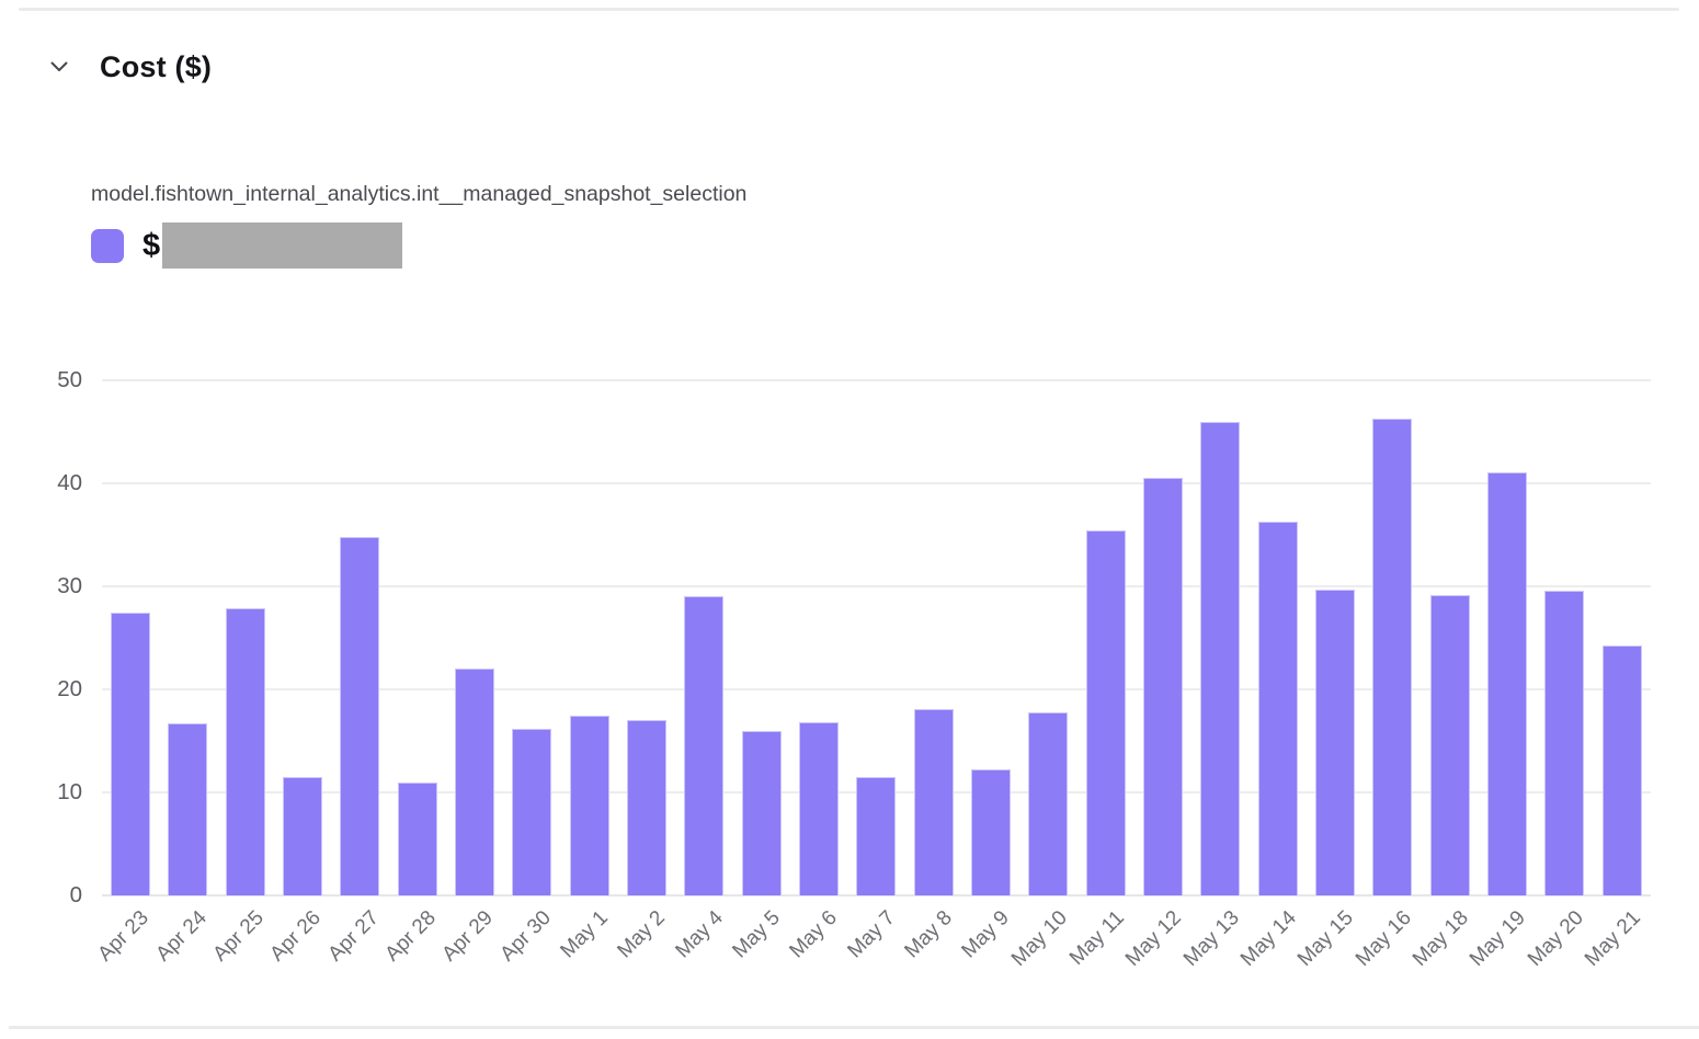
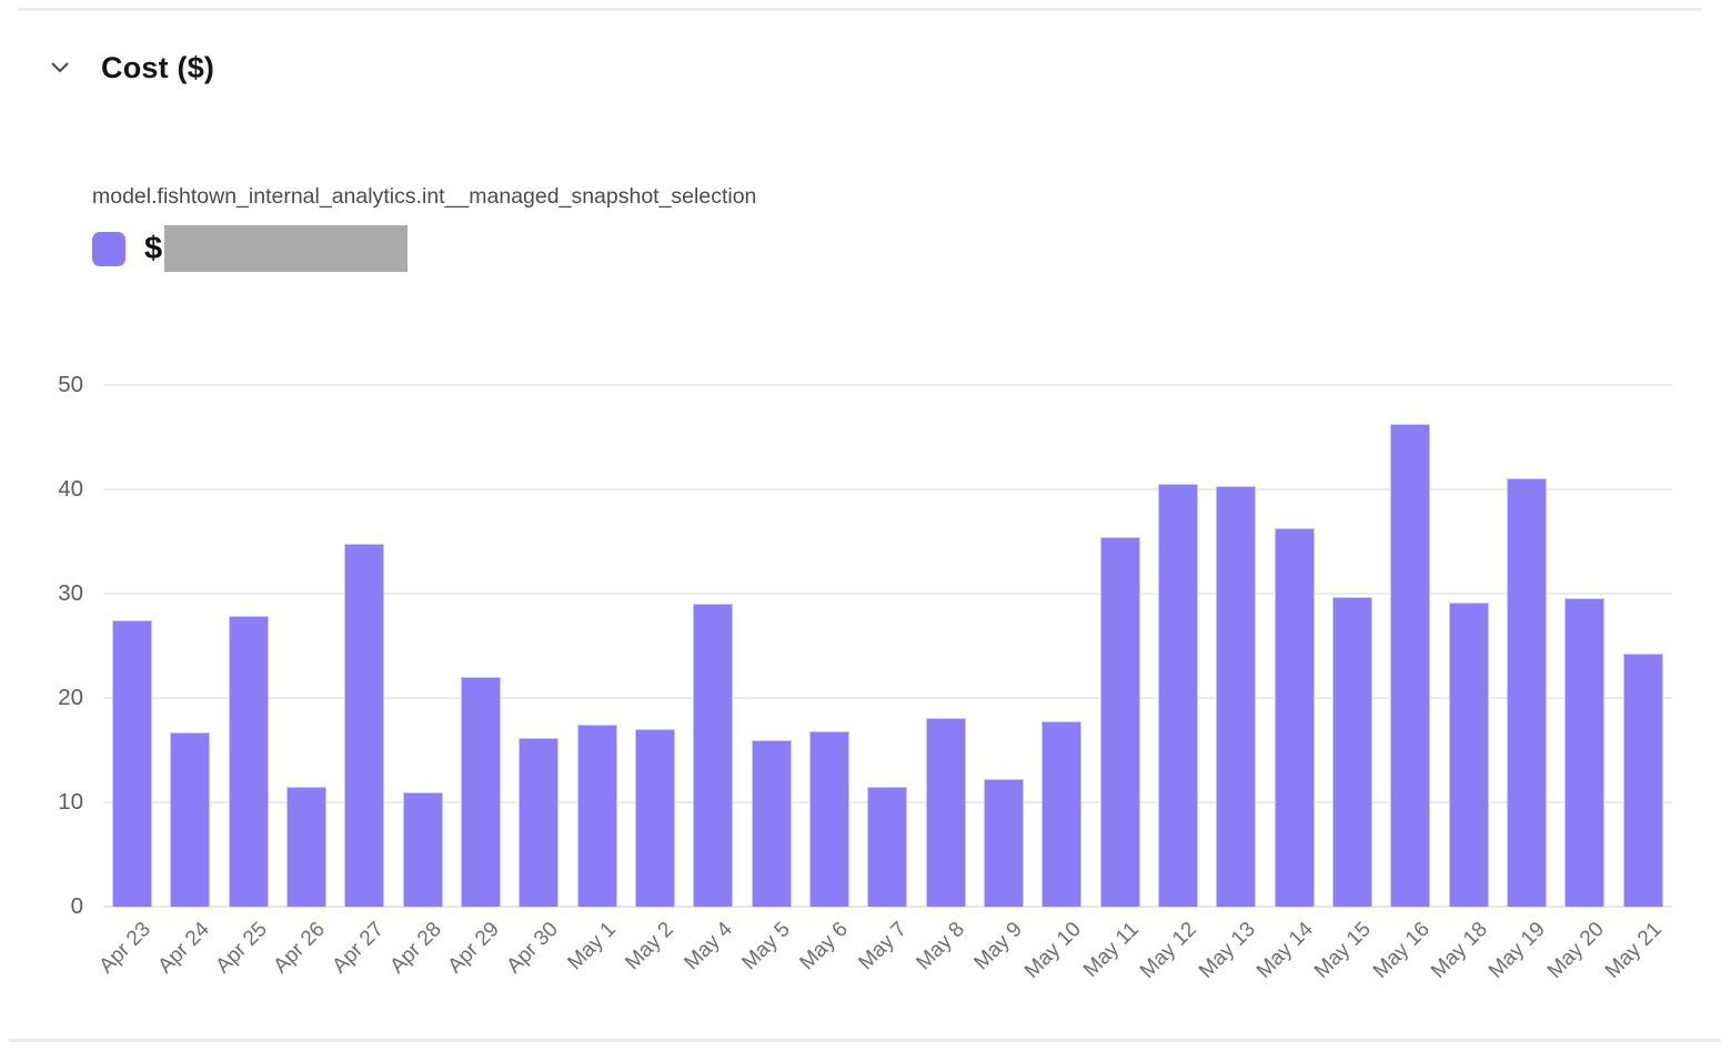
May 13: 46 -> 40
